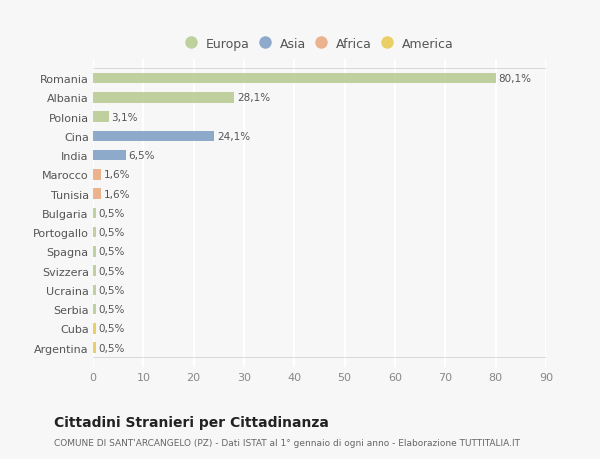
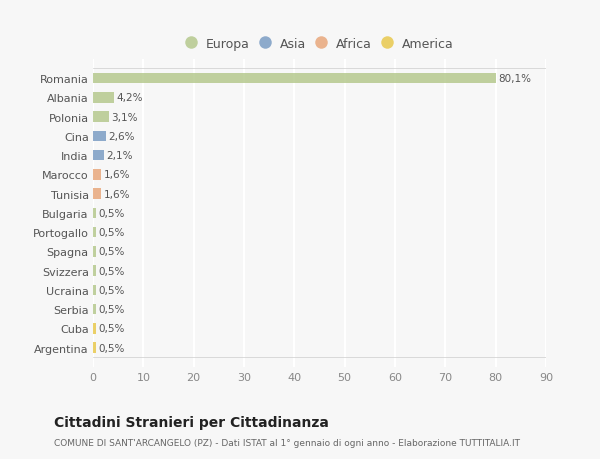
Albania: 28,1% -> 4,2%
Cina: 24,1% -> 2,6%
India: 6,5% -> 2,1%
